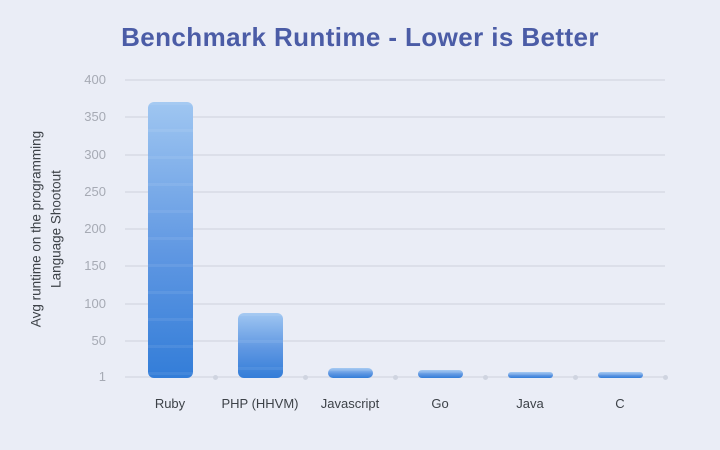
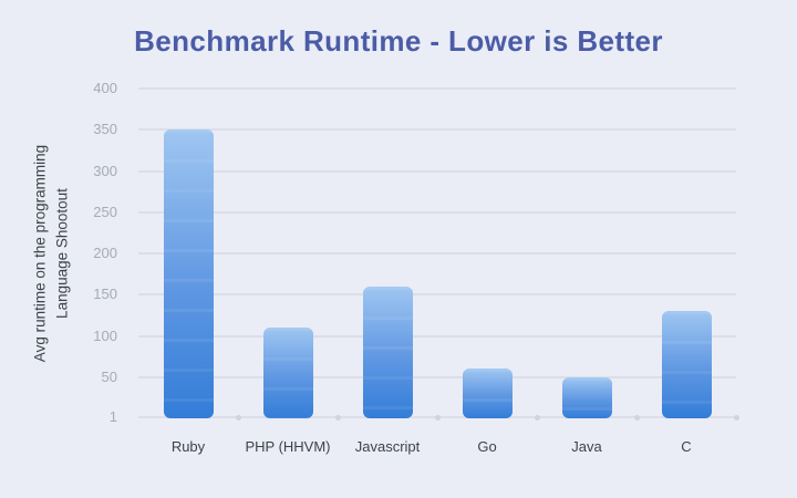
Ruby: 370 -> 350
PHP (HHVM): 90 -> 110
Javascript: 10 -> 160
Go: 10 -> 60
Java: 10 -> 50
C: 10 -> 130
